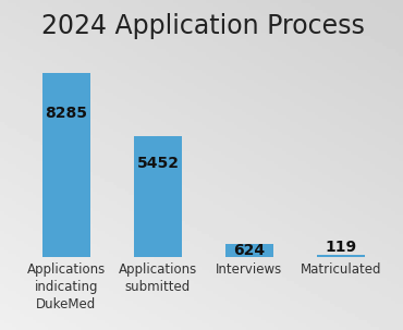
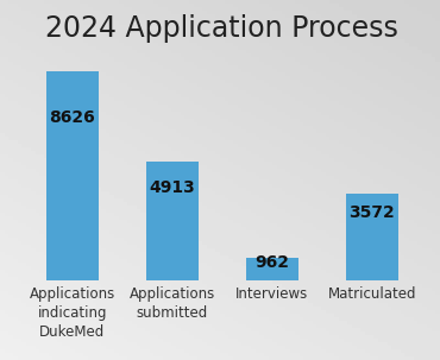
Applications indicating DukeMed: 8285 -> 8626
Applications submitted: 5452 -> 4913
Interviews: 624 -> 962
Matriculated: 119 -> 3572
